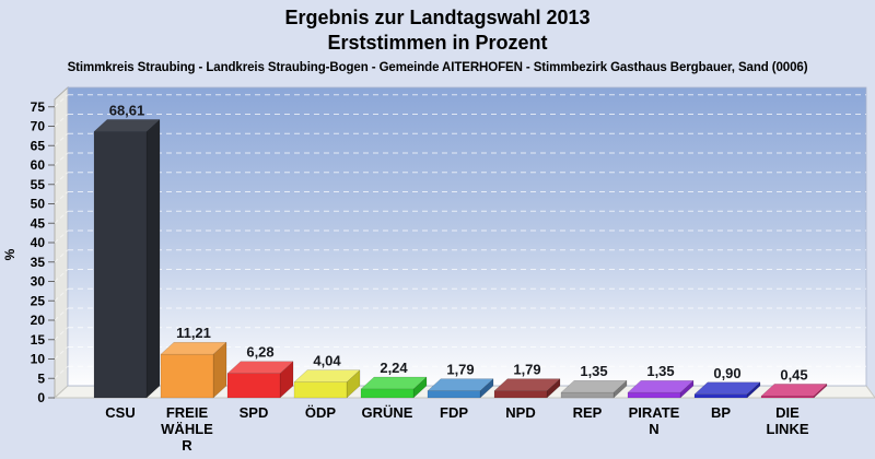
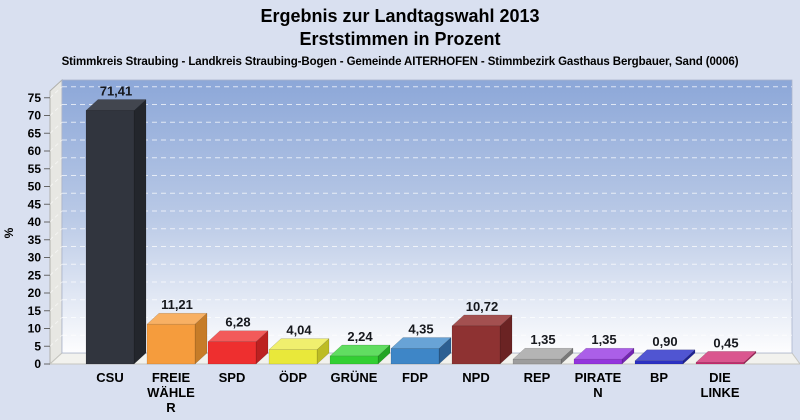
CSU: 68,61 -> 71,41
FDP: 1,79 -> 4,35
NPD: 1,79 -> 10,72
